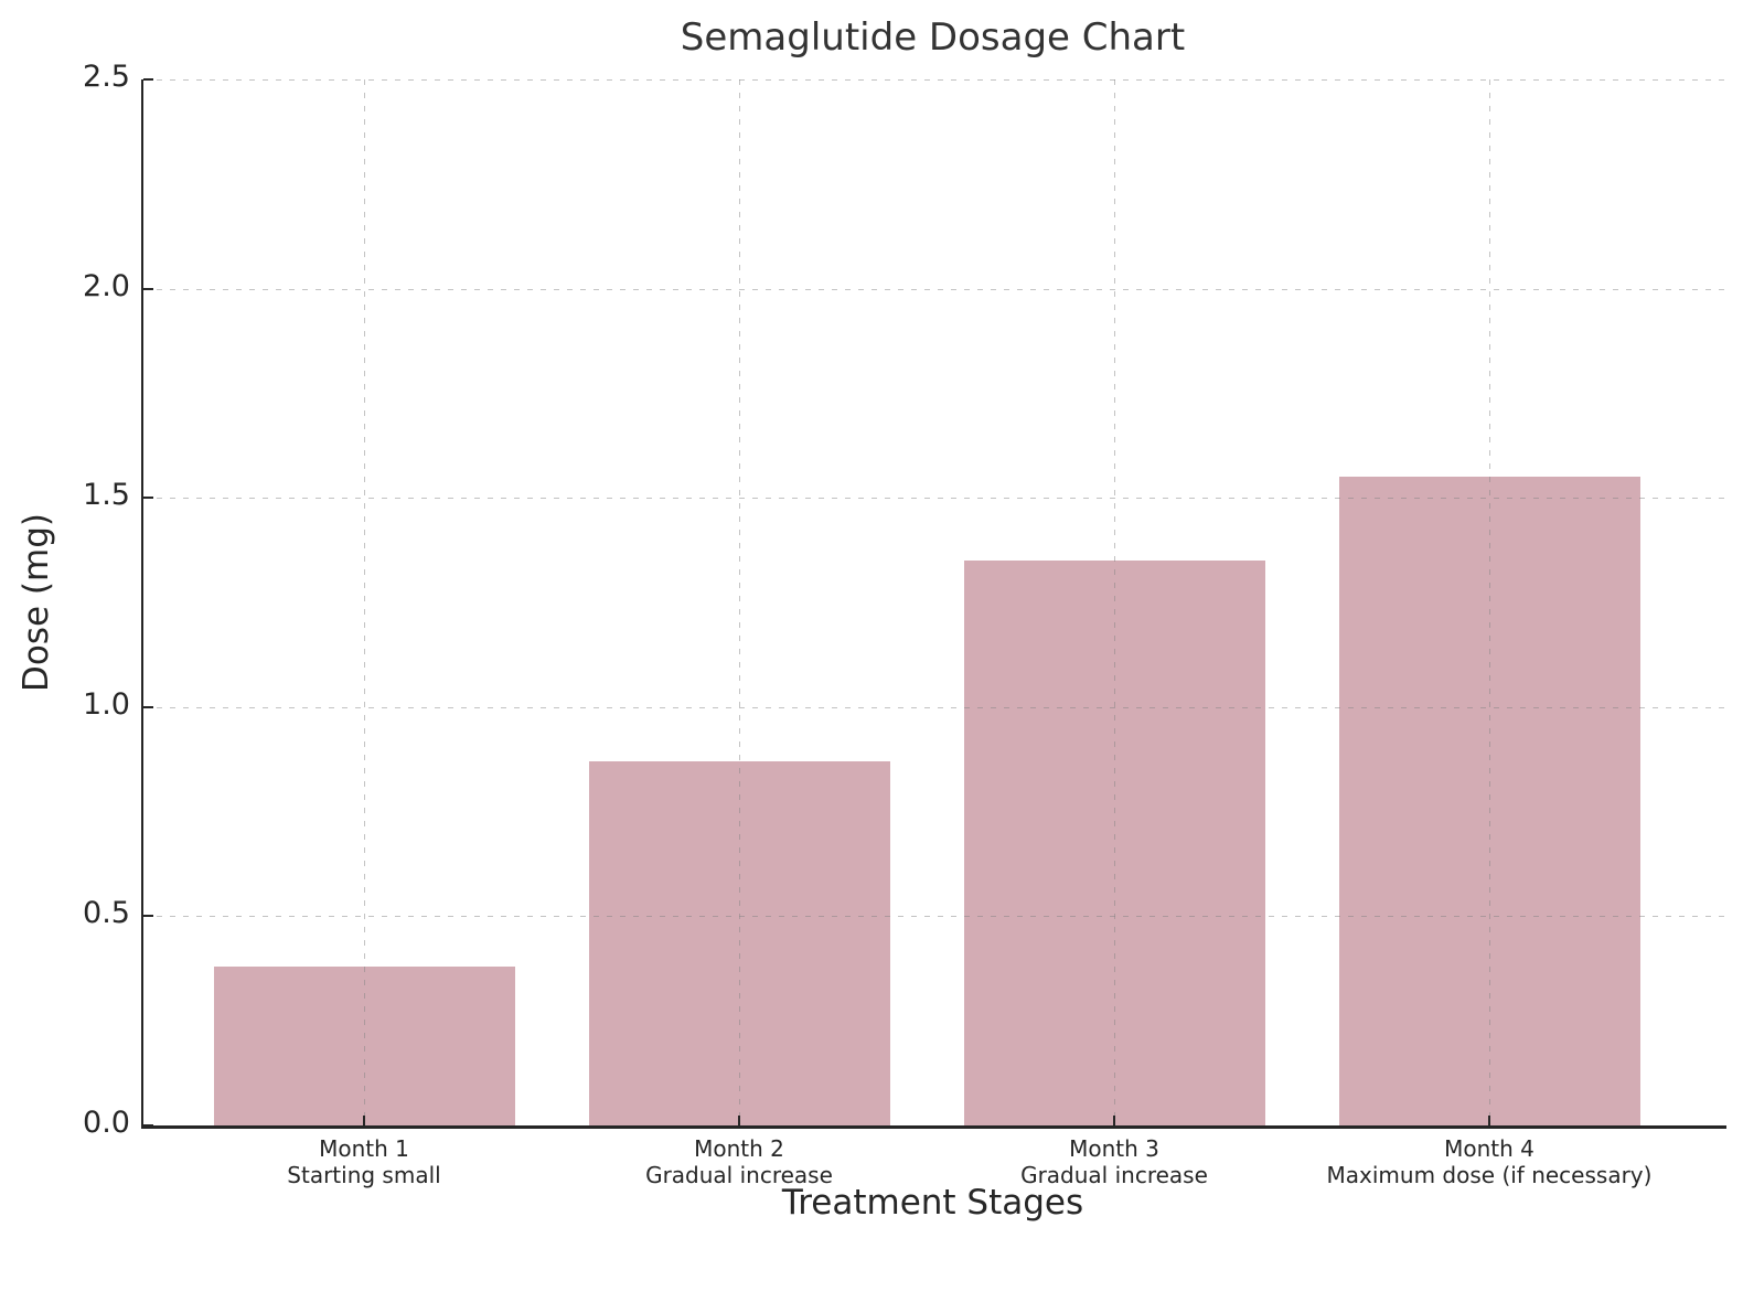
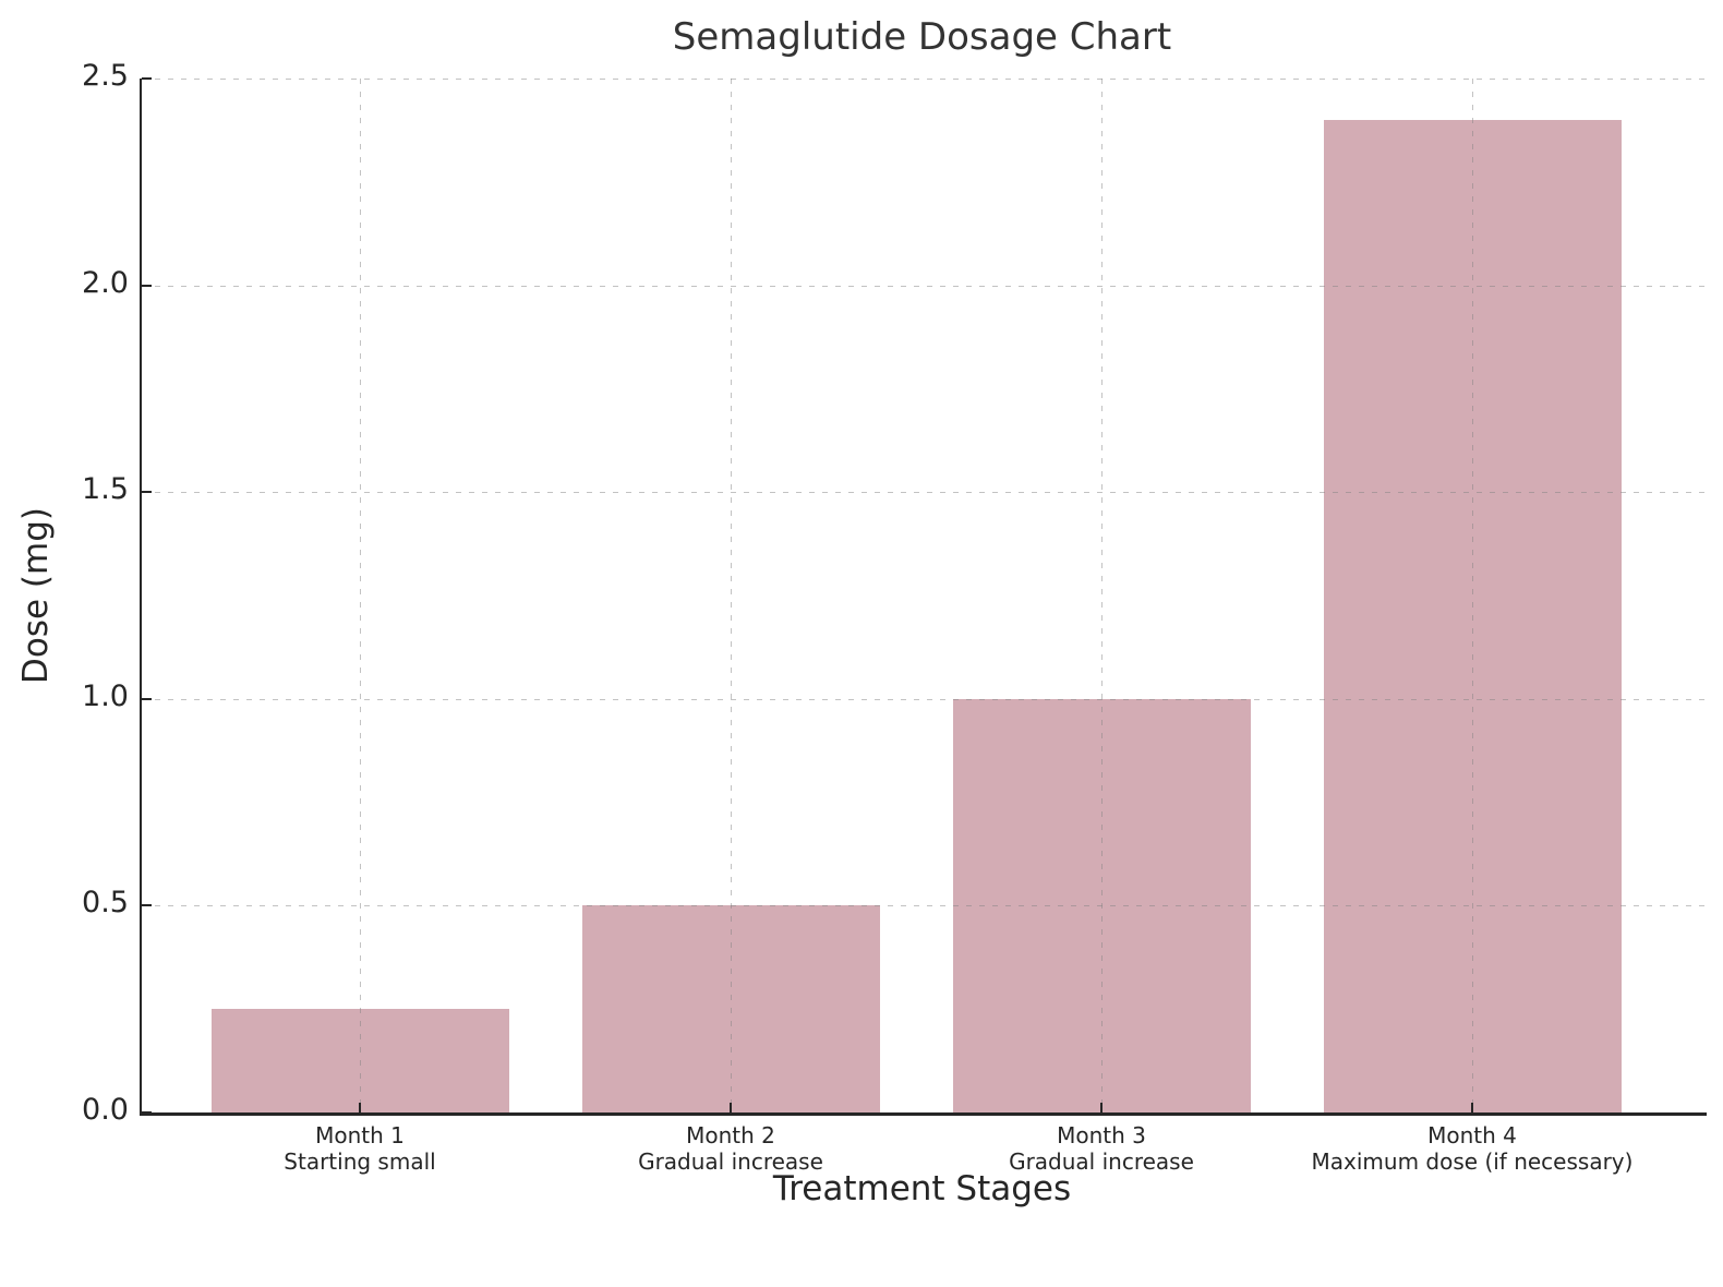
Month 1: 0.38 -> 0.25
Month 2: 0.87 -> 0.50
Month 3: 1.35 -> 1.00
Month 4: 1.55 -> 2.40
